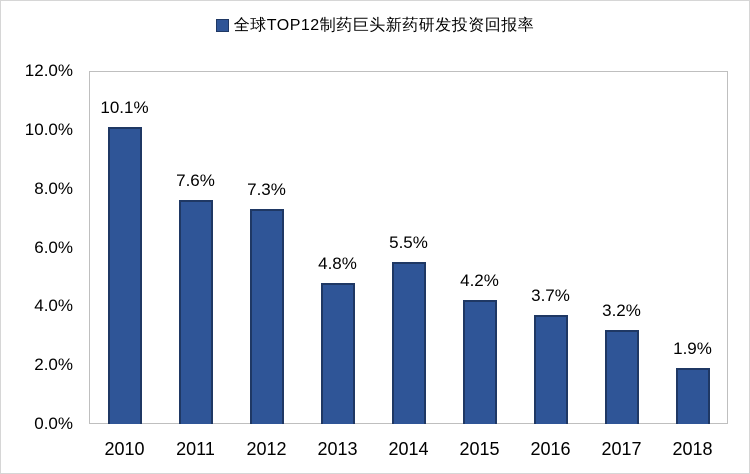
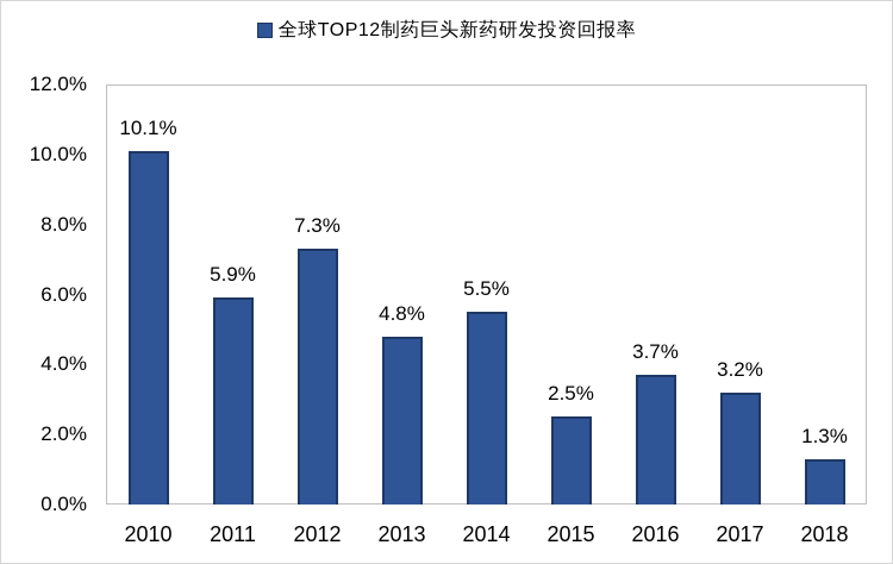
2011: 7.6% -> 5.9%
2015: 4.2% -> 2.5%
2018: 1.9% -> 1.3%
